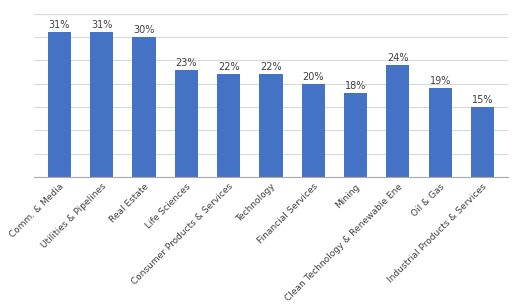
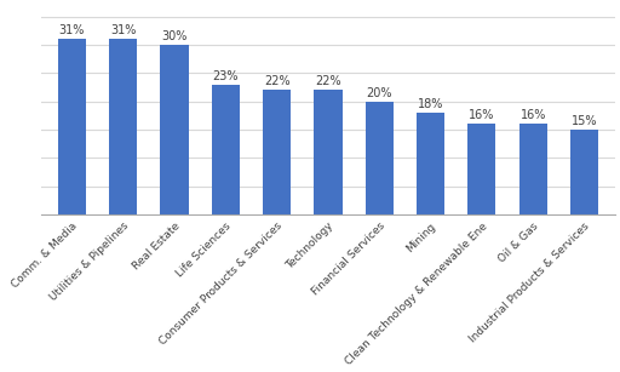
Clean Technology & Renewable Ene: 24% -> 16%
Oil & Gas: 19% -> 16%
